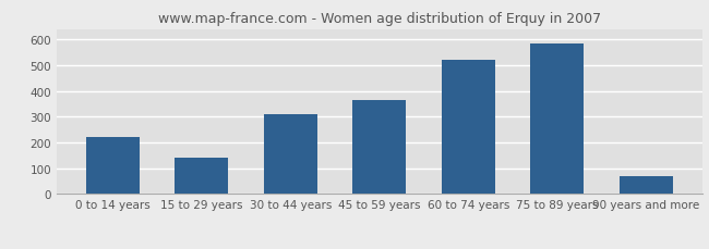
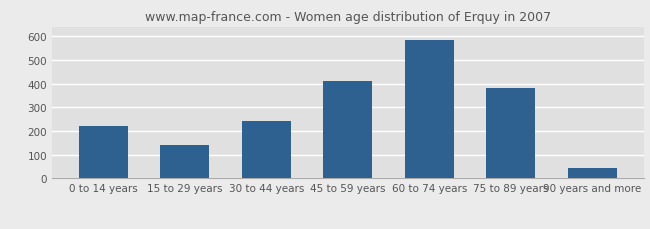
30 to 44 years: 310 -> 240
45 to 59 years: 365 -> 410
60 to 74 years: 520 -> 585
75 to 89 years: 585 -> 380
90 years and more: 70 -> 45
